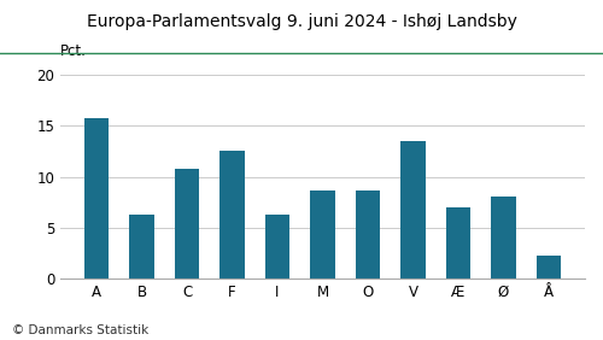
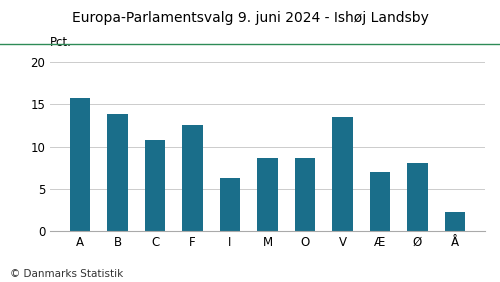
B: 6.3 -> 13.8
